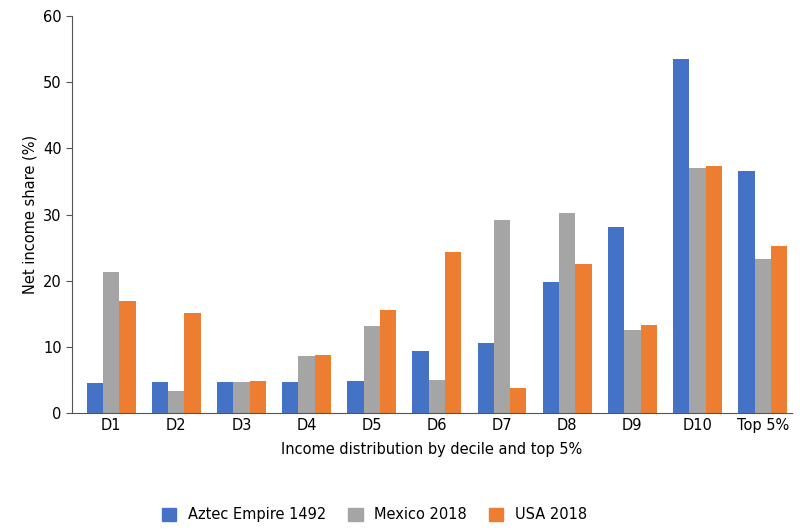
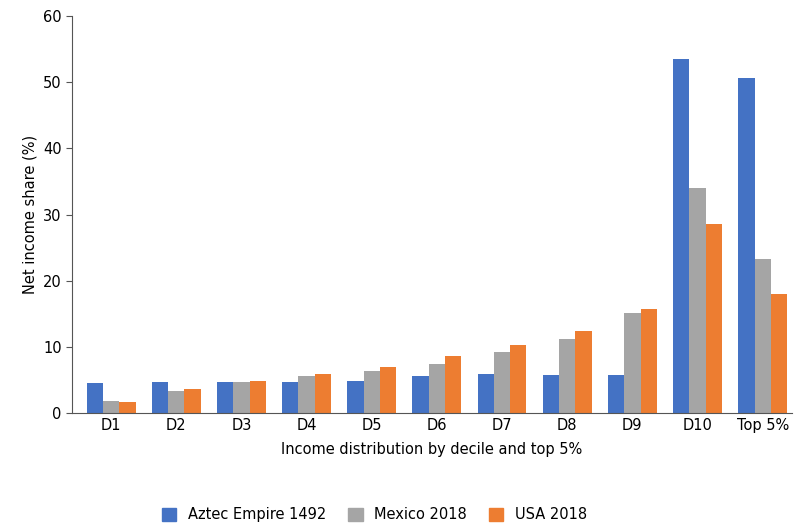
Mexico 2018/D1: 21.4 -> 1.9
USA 2018/D1: 17.0 -> 1.7
USA 2018/D2: 15.2 -> 3.7
Mexico 2018/D4: 8.6 -> 5.7
USA 2018/D4: 8.8 -> 5.9
Mexico 2018/D5: 13.2 -> 6.4
USA 2018/D5: 15.6 -> 7.0
Aztec Empire 1492/D6: 9.4 -> 5.6
Mexico 2018/D6: 5.0 -> 7.5
USA 2018/D6: 24.4 -> 8.7
Aztec Empire 1492/D7: 10.6 -> 5.9
Mexico 2018/D7: 29.2 -> 9.2
USA 2018/D7: 3.8 -> 10.3
Aztec Empire 1492/D8: 19.8 -> 5.8
Mexico 2018/D8: 30.2 -> 11.3
USA 2018/D8: 22.6 -> 12.5
Aztec Empire 1492/D9: 28.2 -> 5.8
Mexico 2018/D9: 12.6 -> 15.1
USA 2018/D9: 13.4 -> 15.8
Mexico 2018/D10: 37.0 -> 34.0
USA 2018/D10: 37.4 -> 28.6
Aztec Empire 1492/Top 5%: 36.6 -> 50.7
USA 2018/Top 5%: 25.2 -> 18.0
